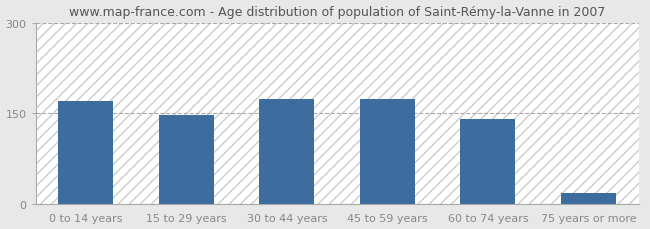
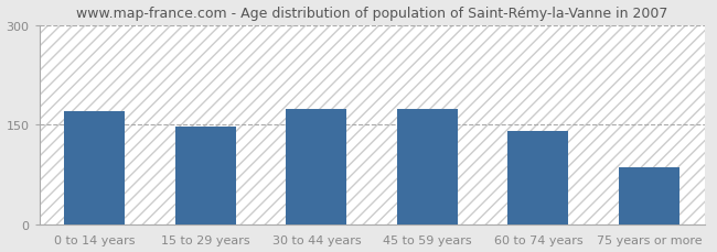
75 years or more: 18 -> 86
